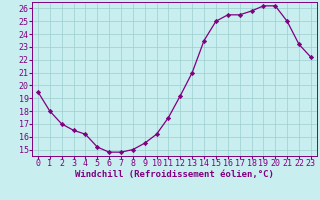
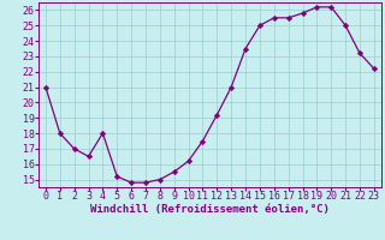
0: 19.5 -> 21.0
4: 16.2 -> 18.0
